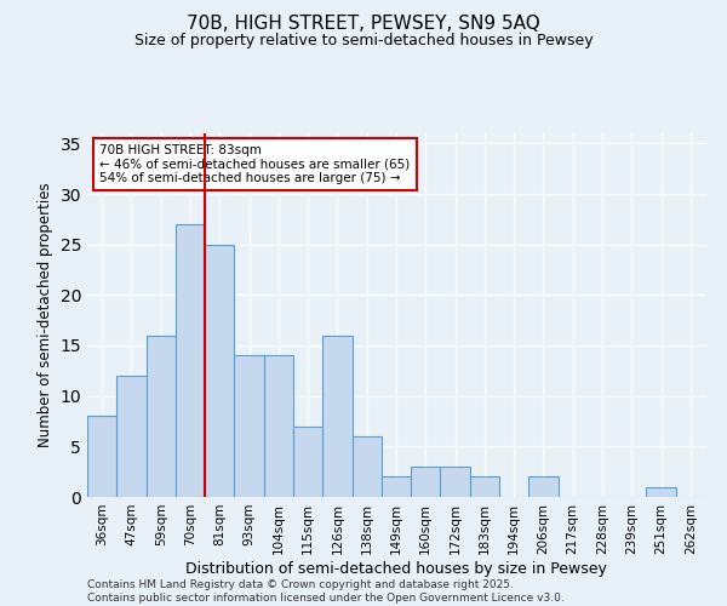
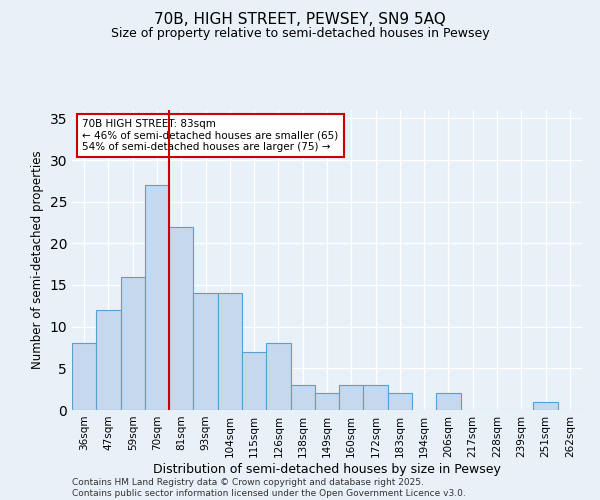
81sqm: 25 -> 22
126sqm: 16 -> 8
138sqm: 6 -> 3
